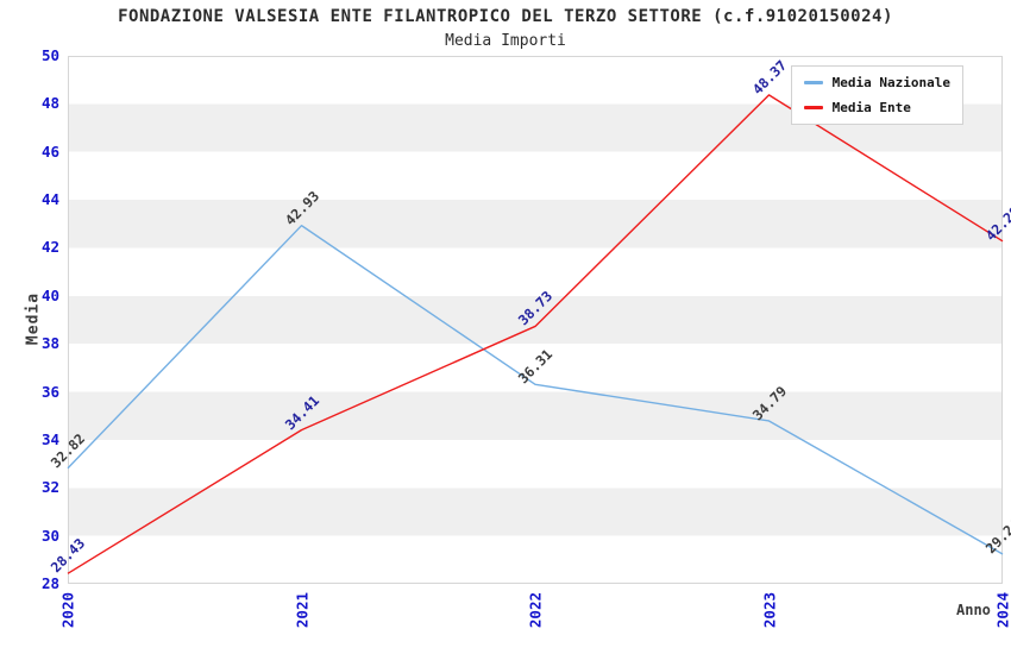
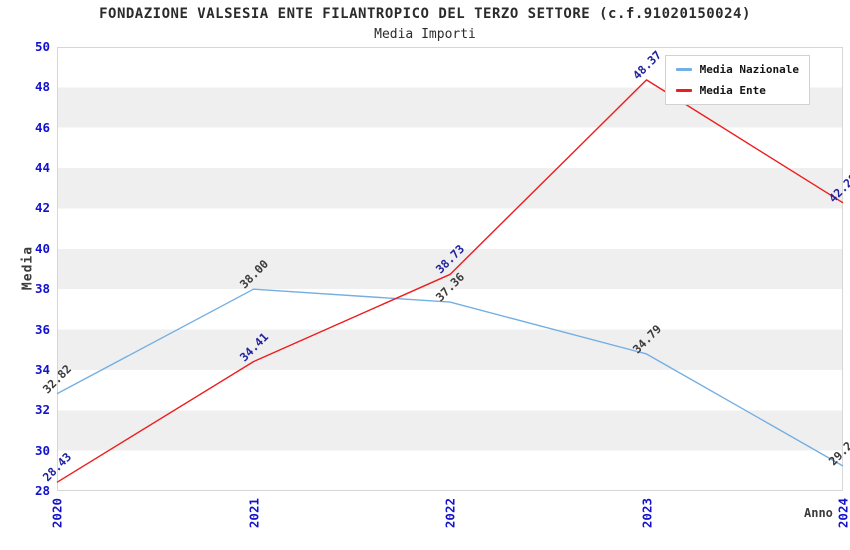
Media Nazionale/2021: 42.93 -> 38.00
Media Nazionale/2022: 36.31 -> 37.36
